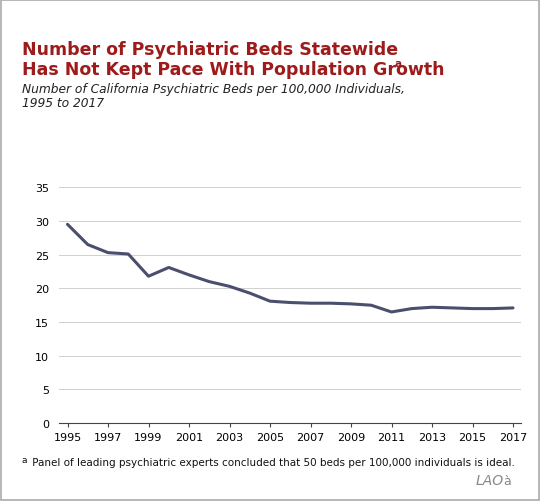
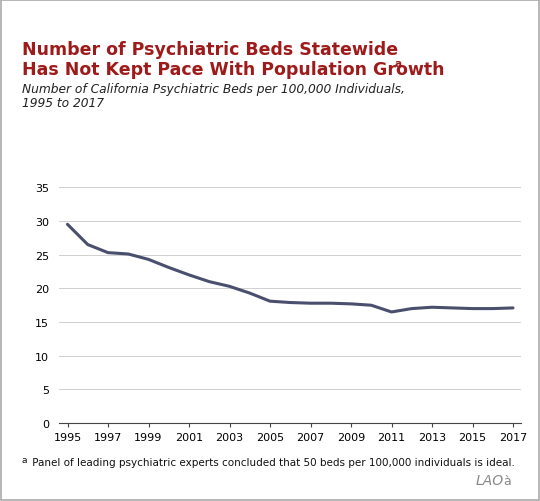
1999: 21.8 -> 24.3
